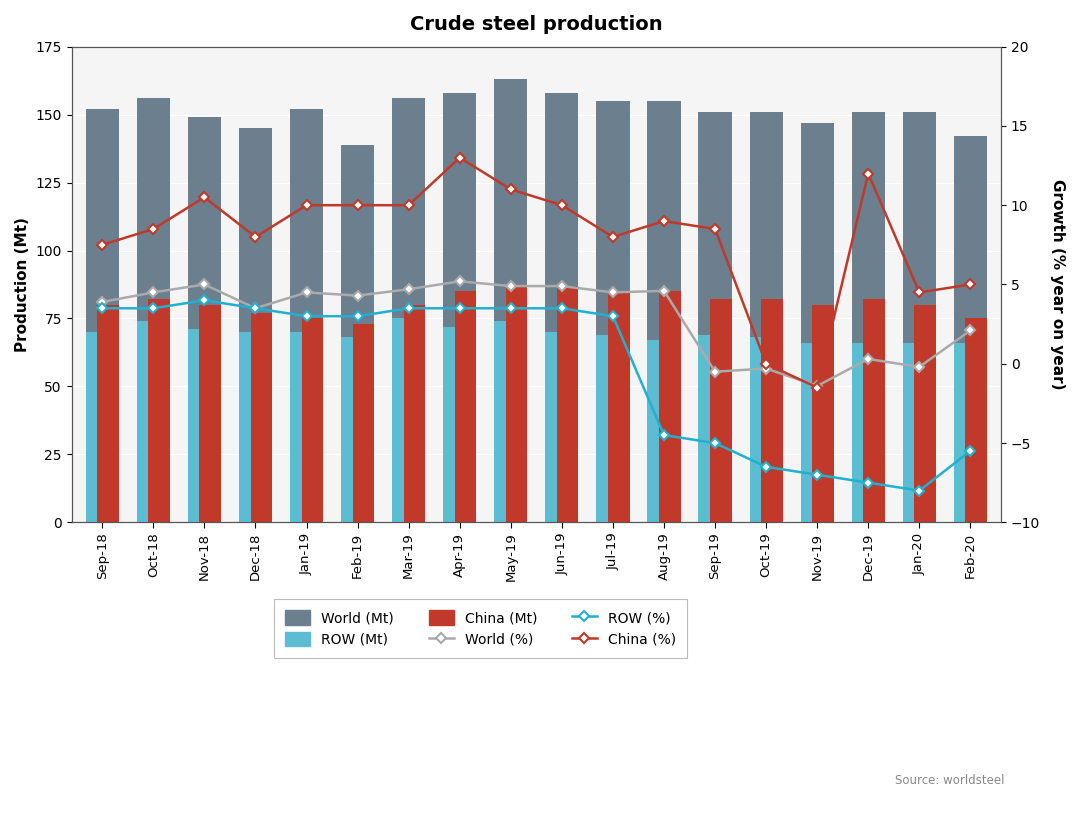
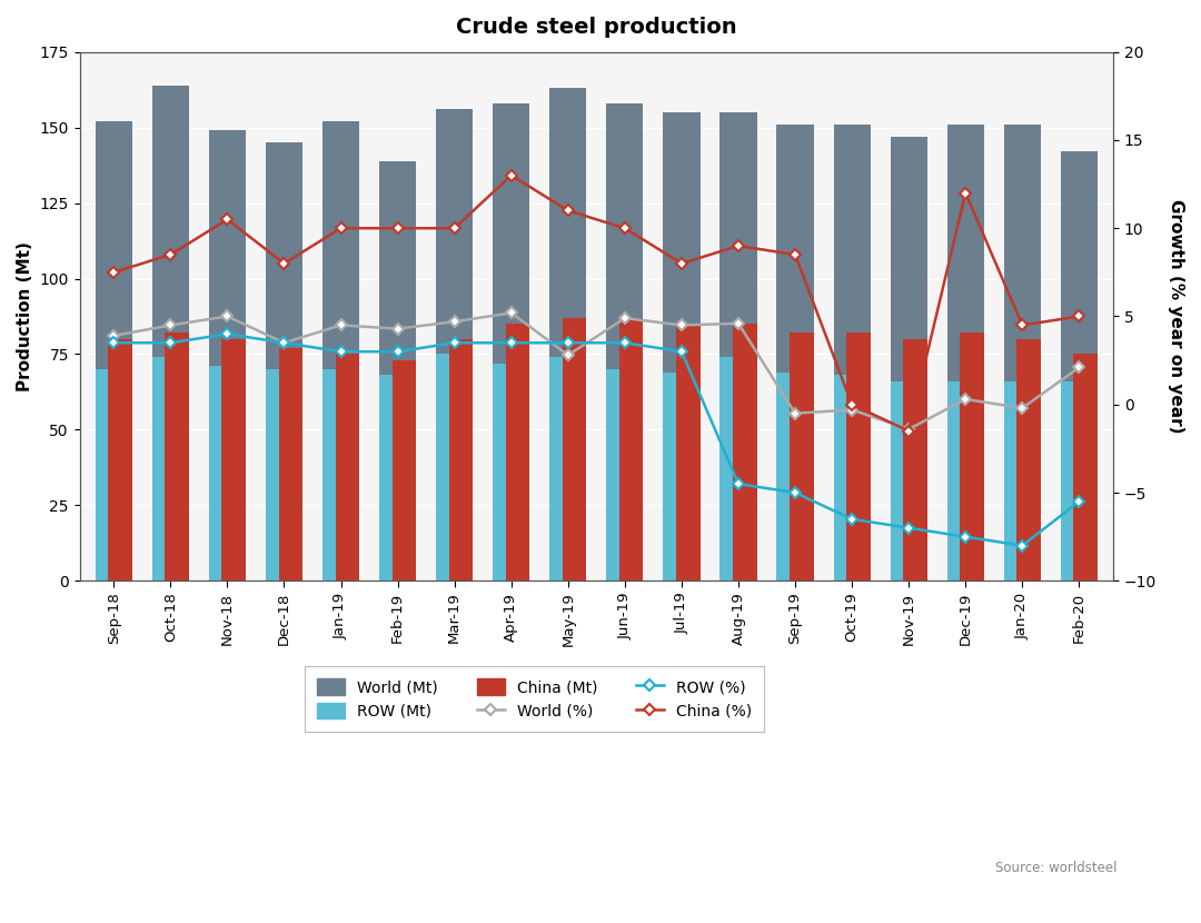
World (Mt)/Oct-18: 156 -> 164
World (%)/May-19: 4.9 -> 2.8
ROW (Mt)/Aug-19: 67 -> 74
